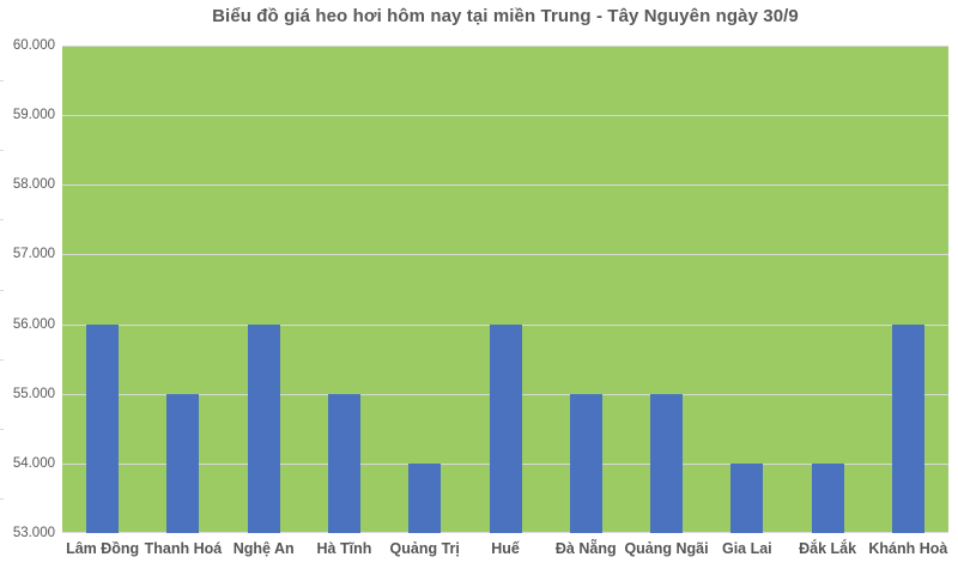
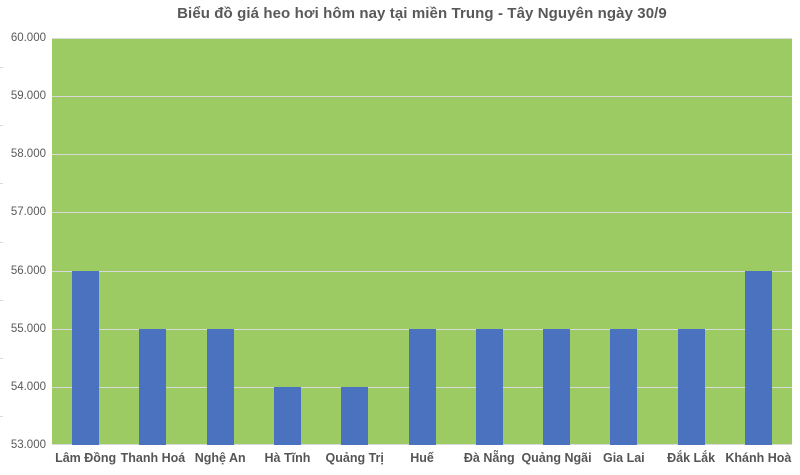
Nghệ An: 56000 -> 55000
Hà Tĩnh: 55000 -> 54000
Huế: 56000 -> 55000
Gia Lai: 54000 -> 55000
Đắk Lắk: 54000 -> 55000
